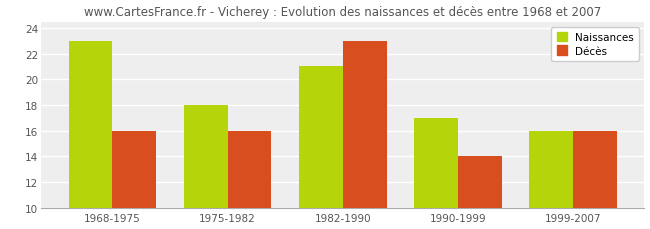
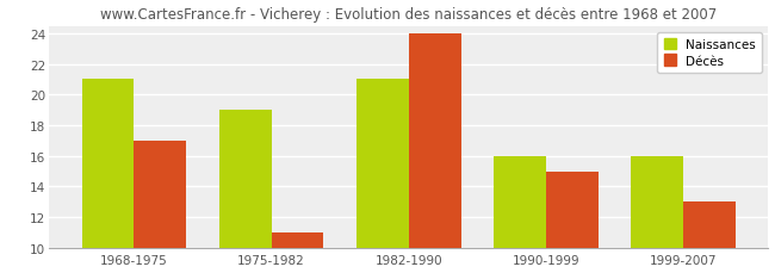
Naissances/1968-1975: 23 -> 21
Décès/1968-1975: 16 -> 17
Naissances/1975-1982: 18 -> 19
Décès/1975-1982: 16 -> 11
Décès/1982-1990: 23 -> 24
Naissances/1990-1999: 17 -> 16
Décès/1990-1999: 14 -> 15
Décès/1999-2007: 16 -> 13
